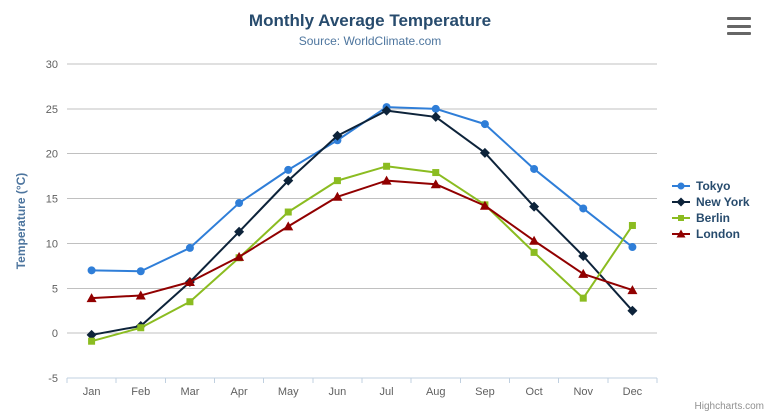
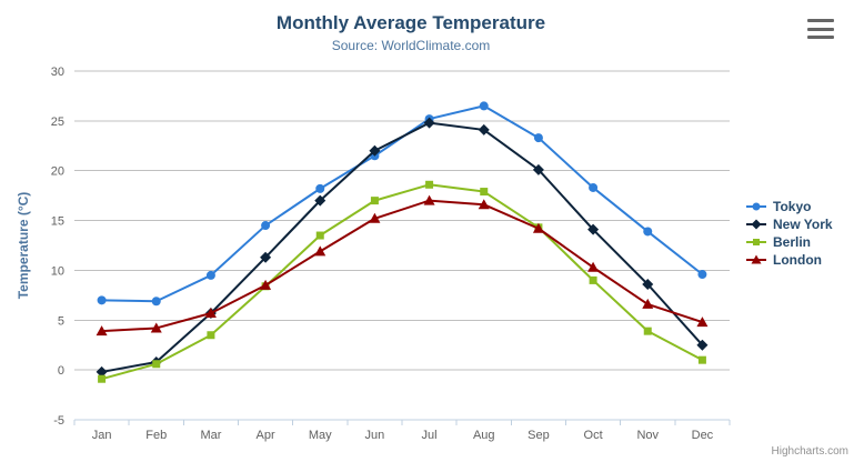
Tokyo/Aug: 25 -> 26
Berlin/Dec: 12 -> 1
